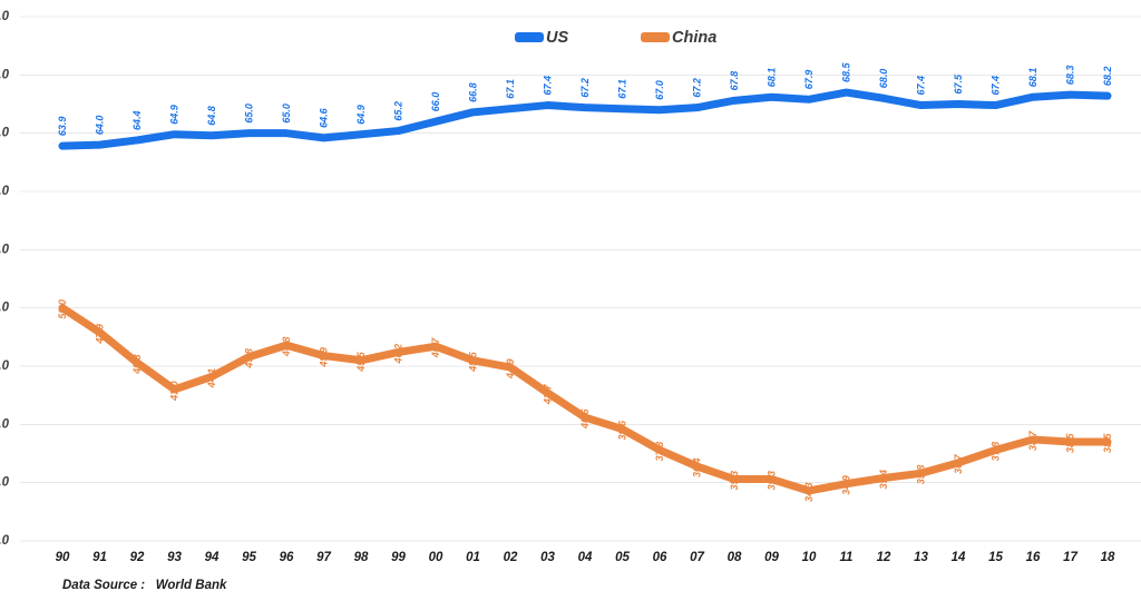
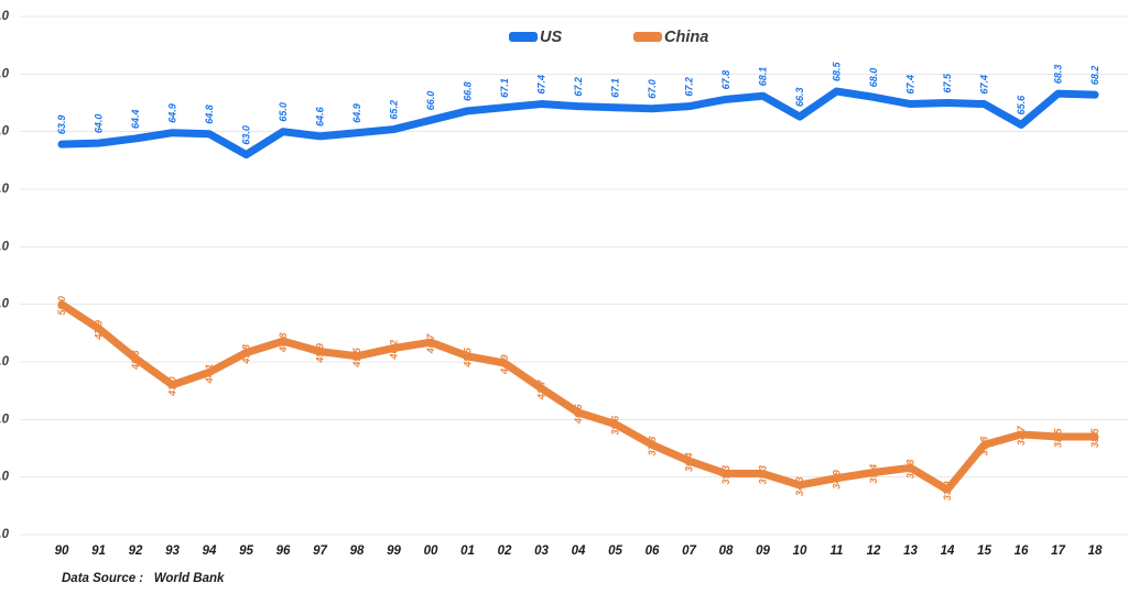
US/95: 65.0 -> 63.0
US/10: 67.9 -> 66.3
China/14: 36.7 -> 33.9
US/16: 68.1 -> 65.6
